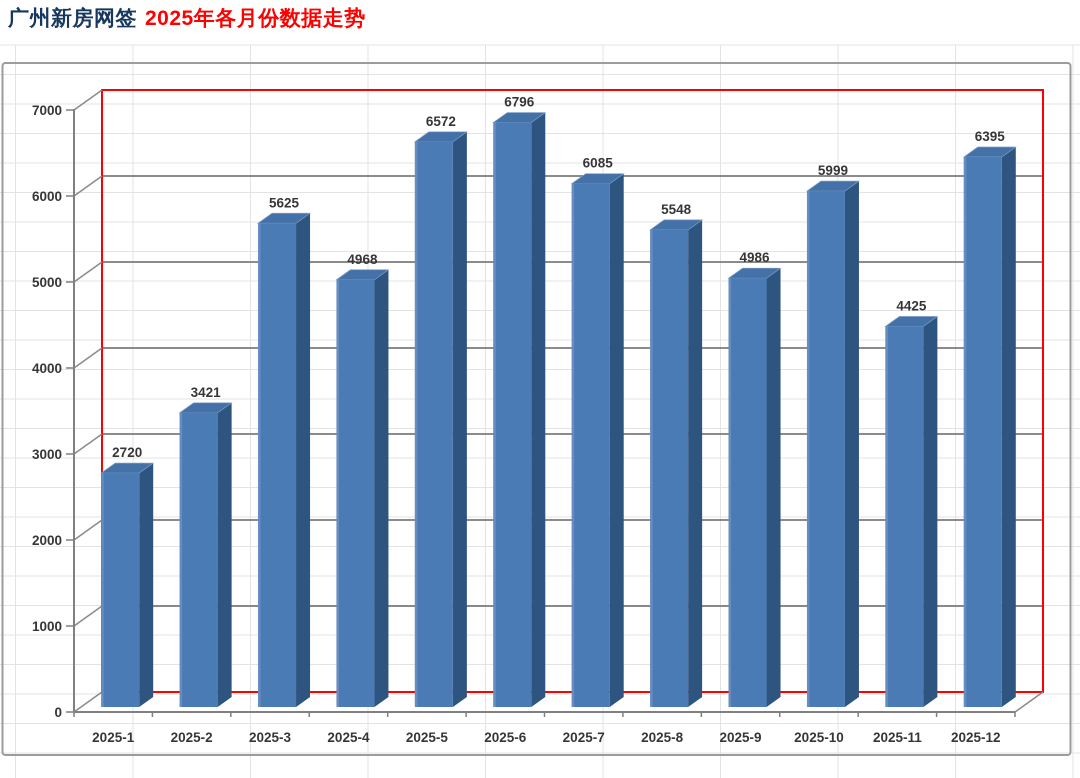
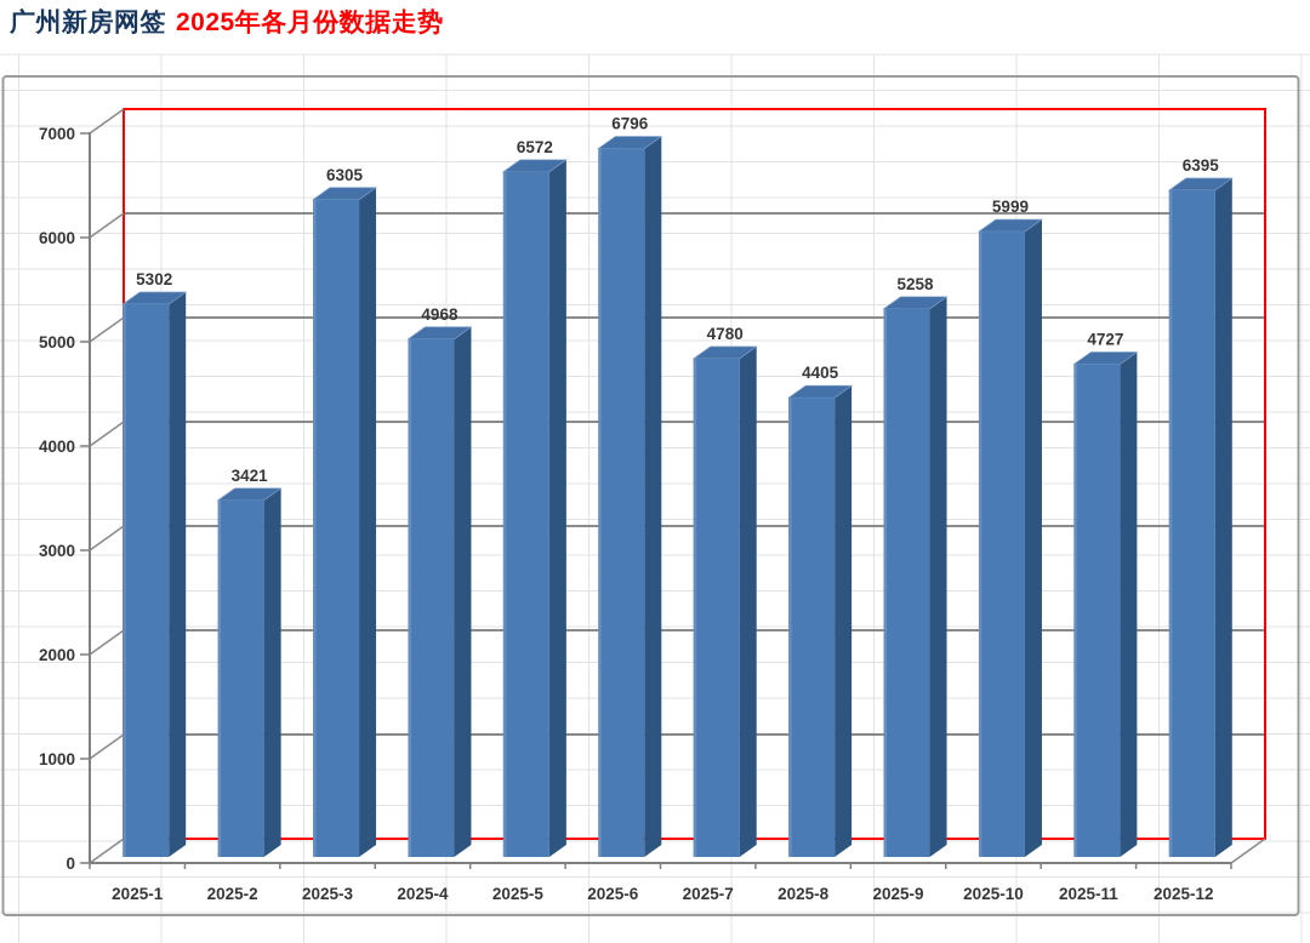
2025-1: 2720 -> 5302
2025-3: 5625 -> 6305
2025-7: 6085 -> 4780
2025-8: 5548 -> 4405
2025-9: 4986 -> 5258
2025-11: 4425 -> 4727
